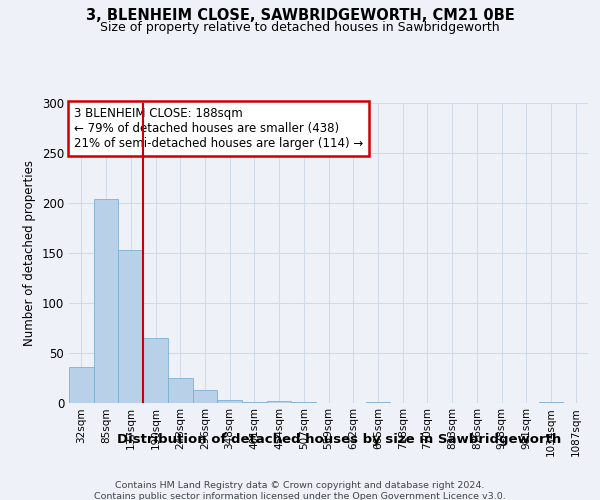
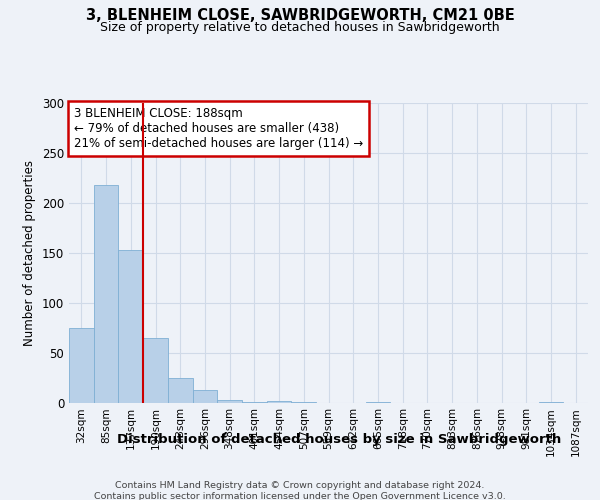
32sqm: 36 -> 75
85sqm: 204 -> 218
